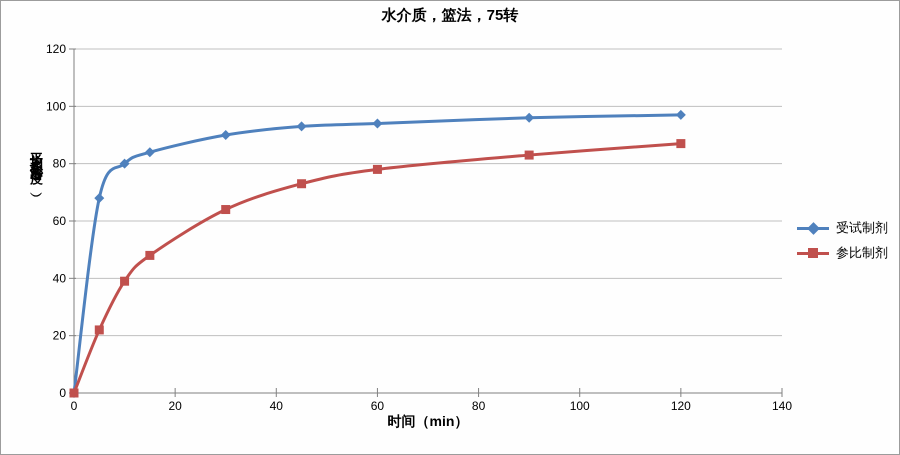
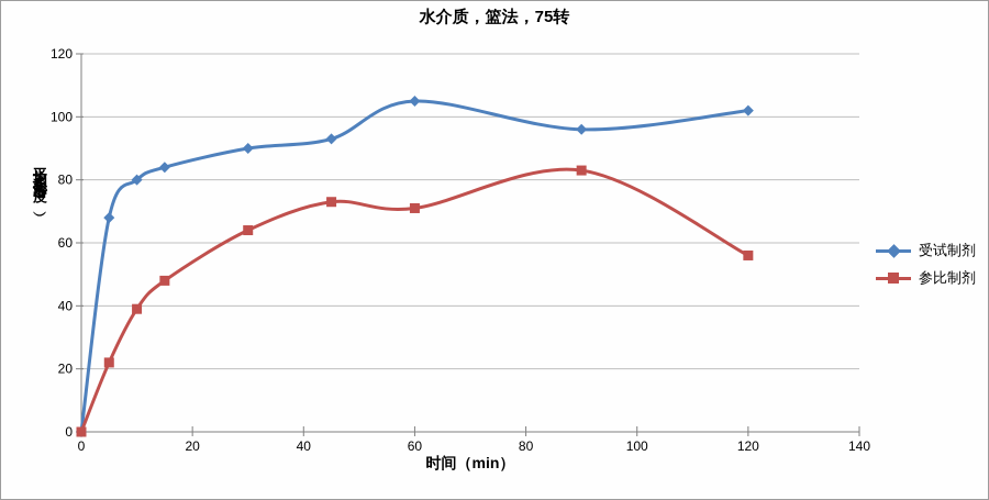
受试制剂/60: 94 -> 105
参比制剂/60: 78 -> 71
受试制剂/120: 97 -> 102
参比制剂/120: 87 -> 56
